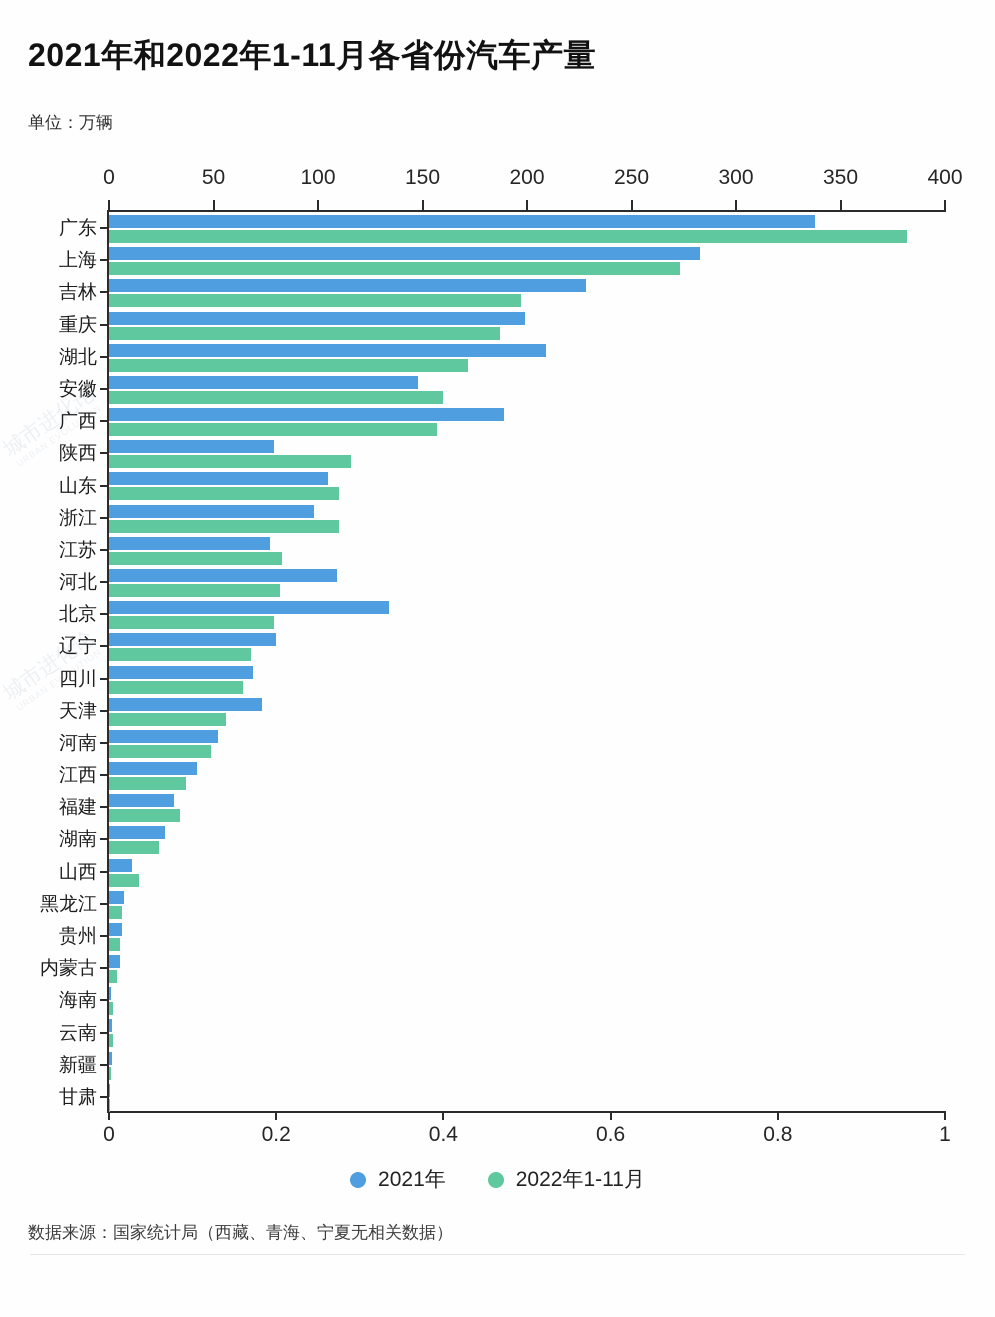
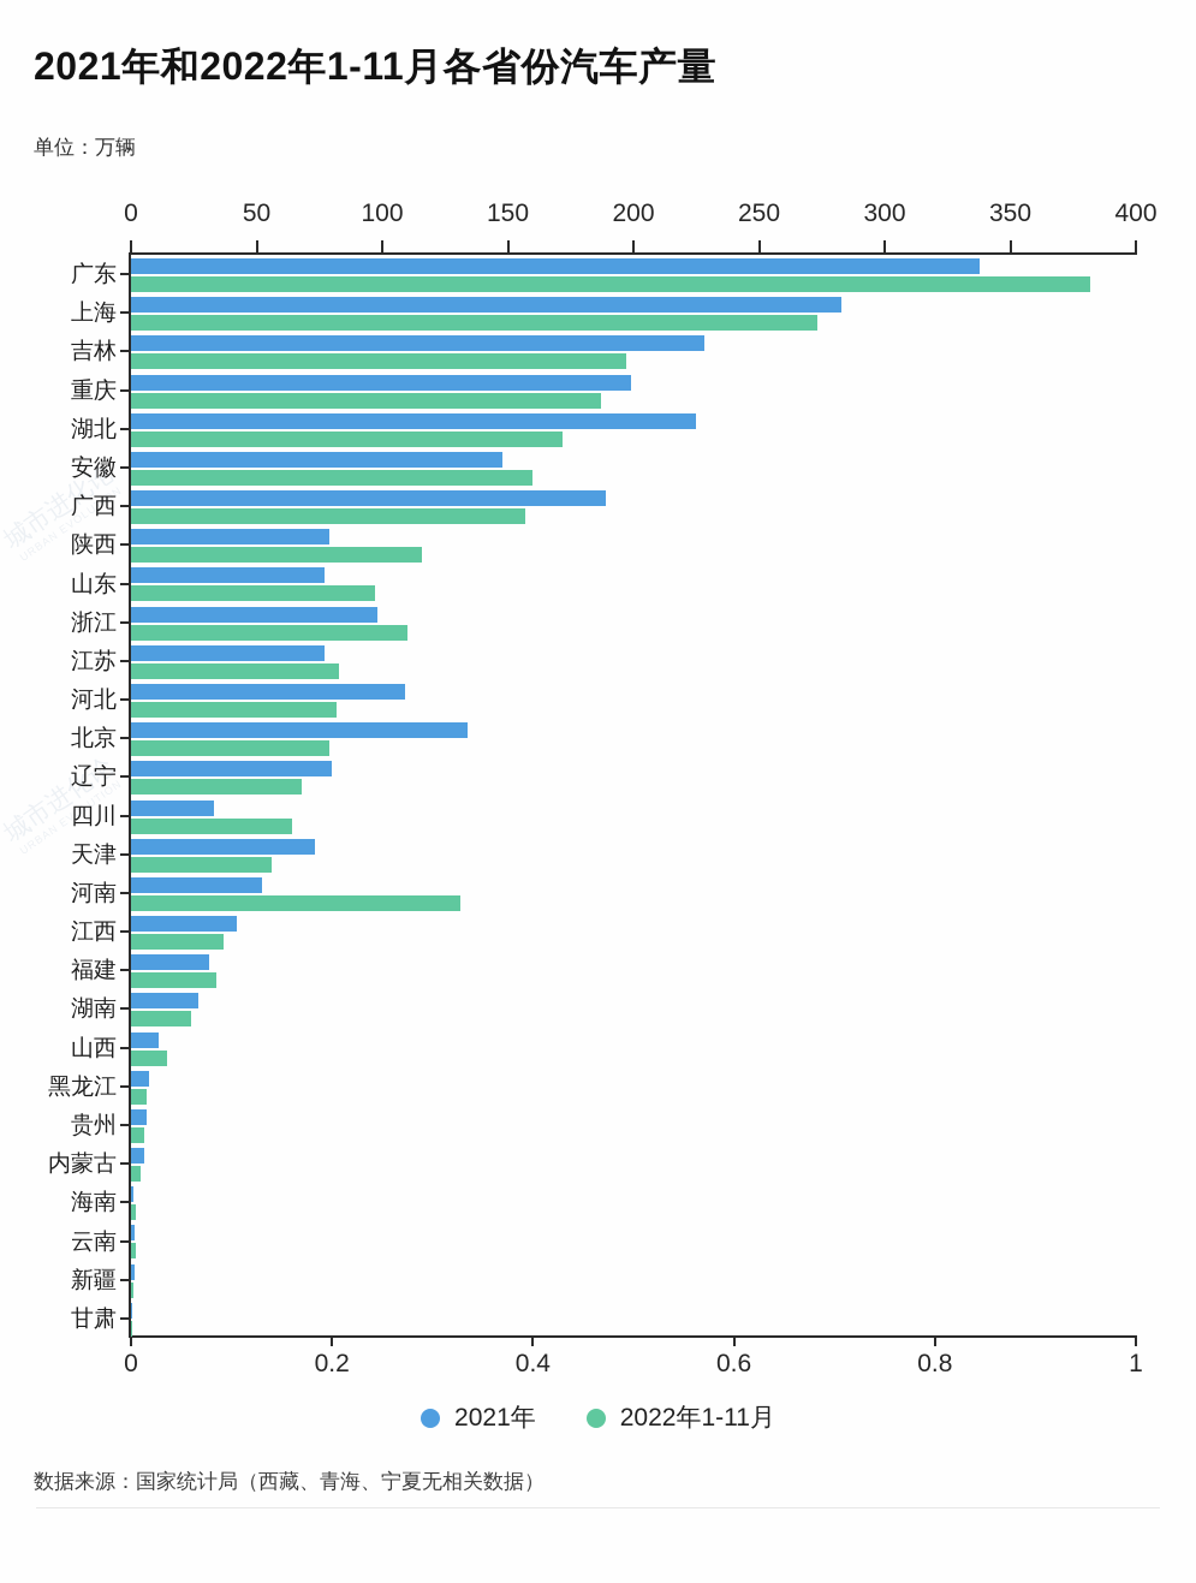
2021年/湖北: 209 -> 225
2021年/山东: 105 -> 77
2022年1-11月/山东: 110 -> 97
2021年/四川: 69 -> 33
2022年1-11月/河南: 49 -> 131
